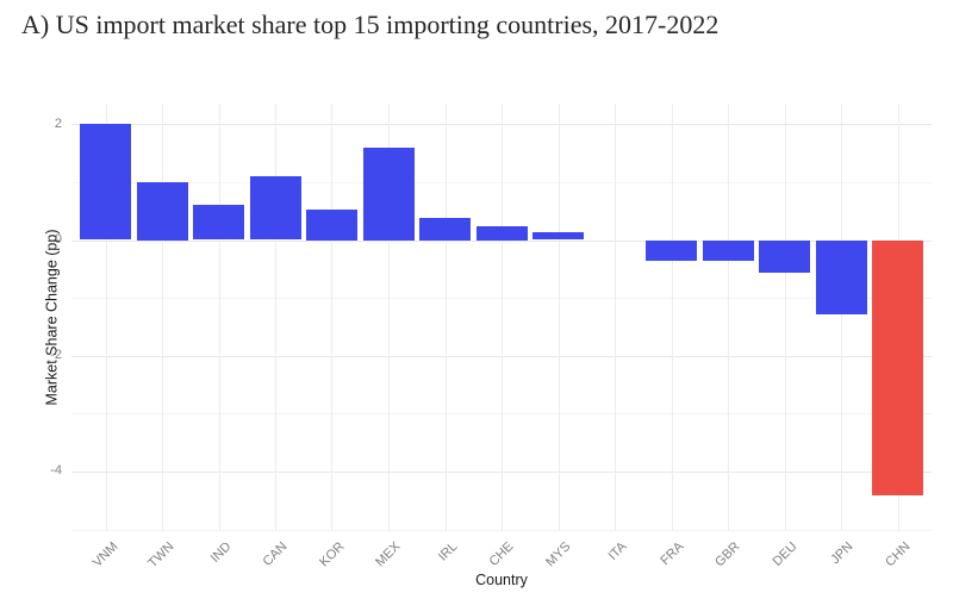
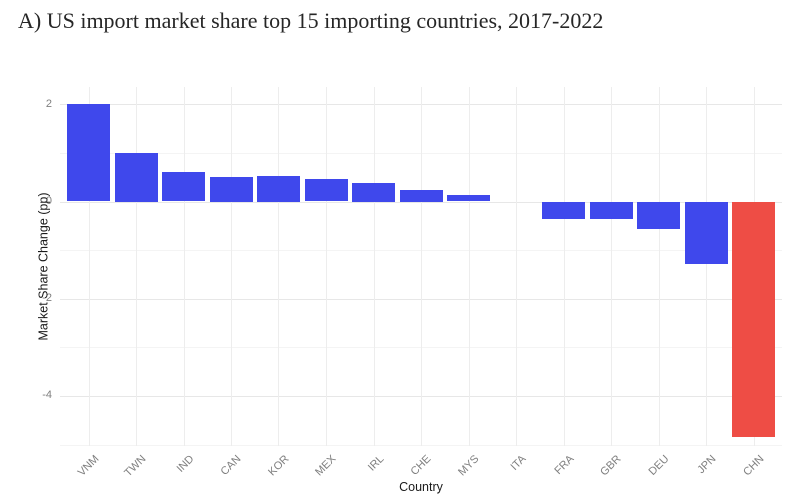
CAN: 1.1 -> 0.5
MEX: 1.6 -> 0.5
CHN: -4.4 -> -4.8
